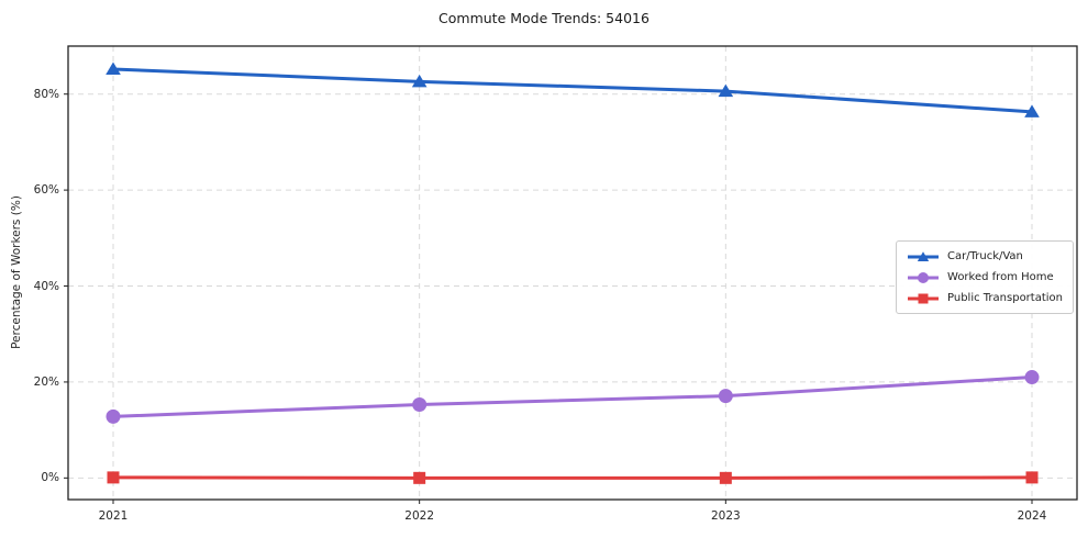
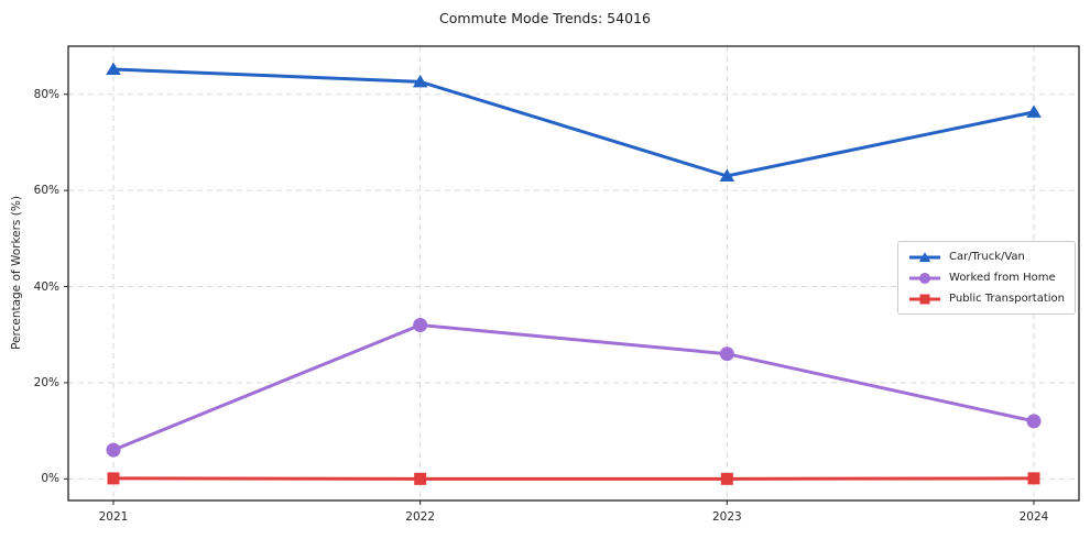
Worked from Home/2021: 13% -> 6%
Worked from Home/2022: 15% -> 32%
Car/Truck/Van/2023: 81% -> 63%
Worked from Home/2023: 17% -> 26%
Worked from Home/2024: 21% -> 12%
